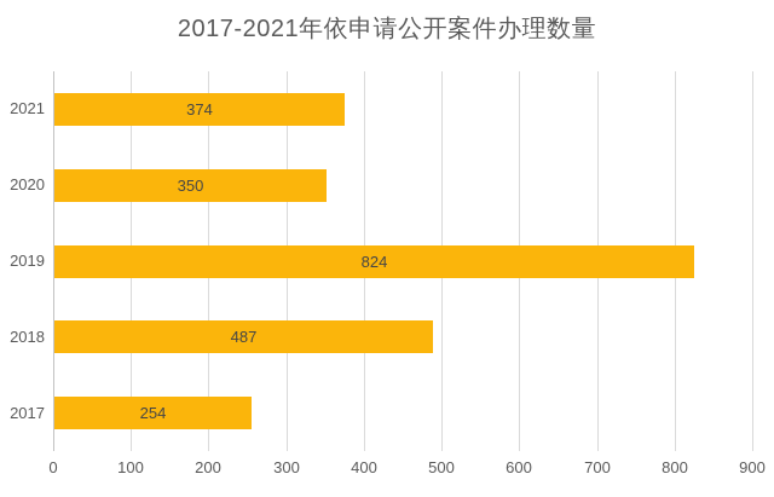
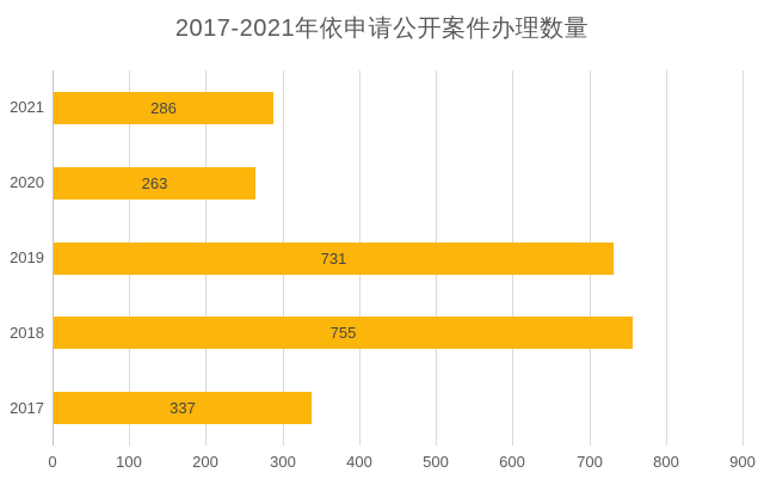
2021: 374 -> 286
2020: 350 -> 263
2019: 824 -> 731
2018: 487 -> 755
2017: 254 -> 337
